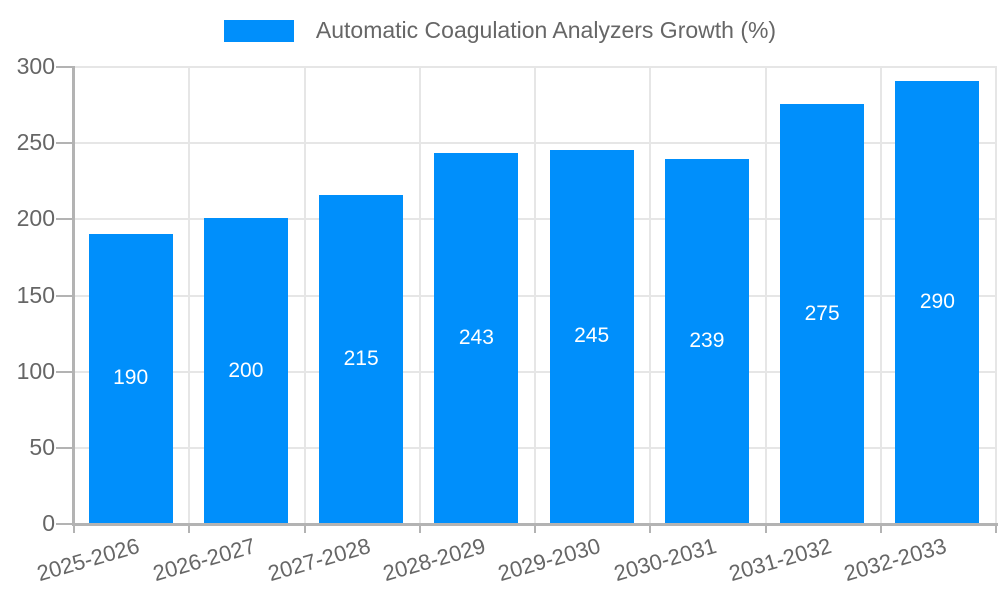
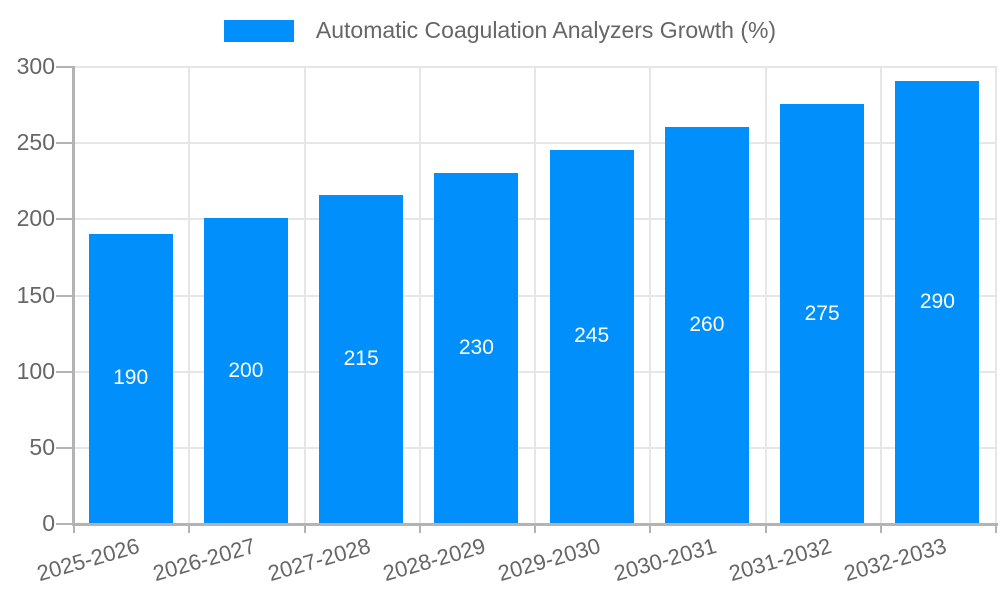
2028-2029: 243 -> 230
2030-2031: 239 -> 260
